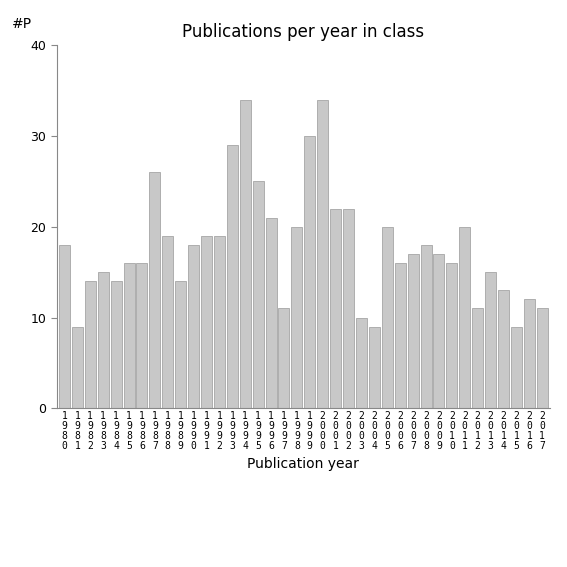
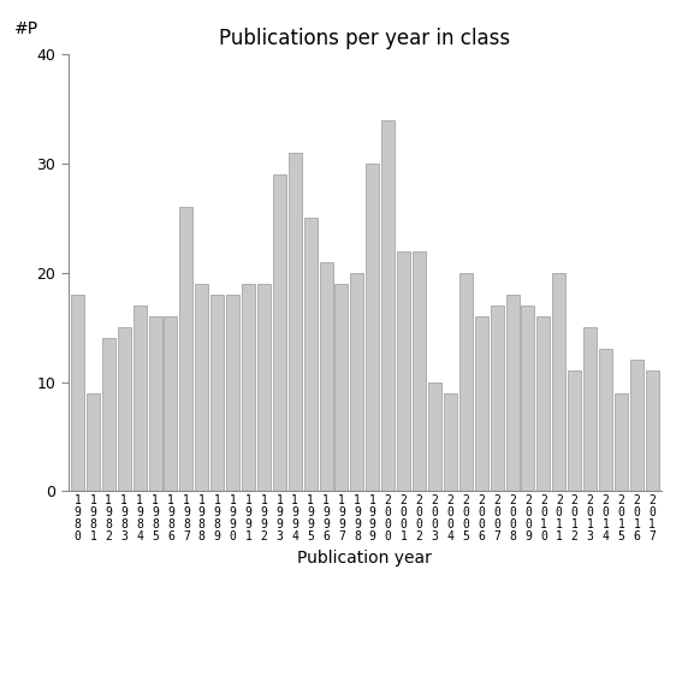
1 9 8 4: 14 -> 17
1 9 8 9: 14 -> 18
1 9 9 4: 34 -> 31
1 9 9 7: 11 -> 19
